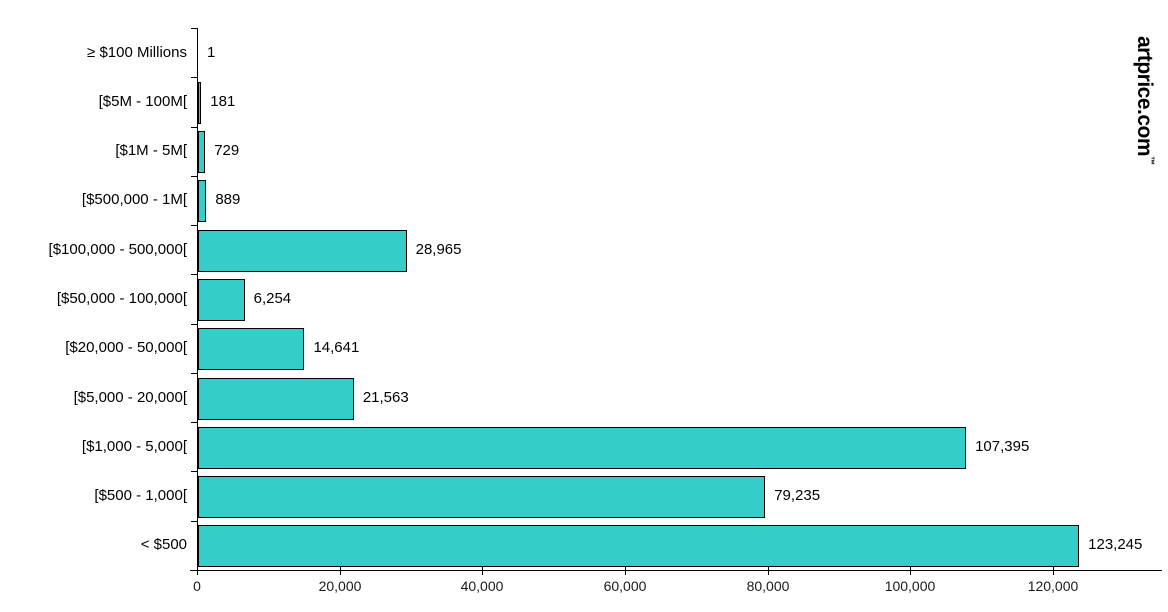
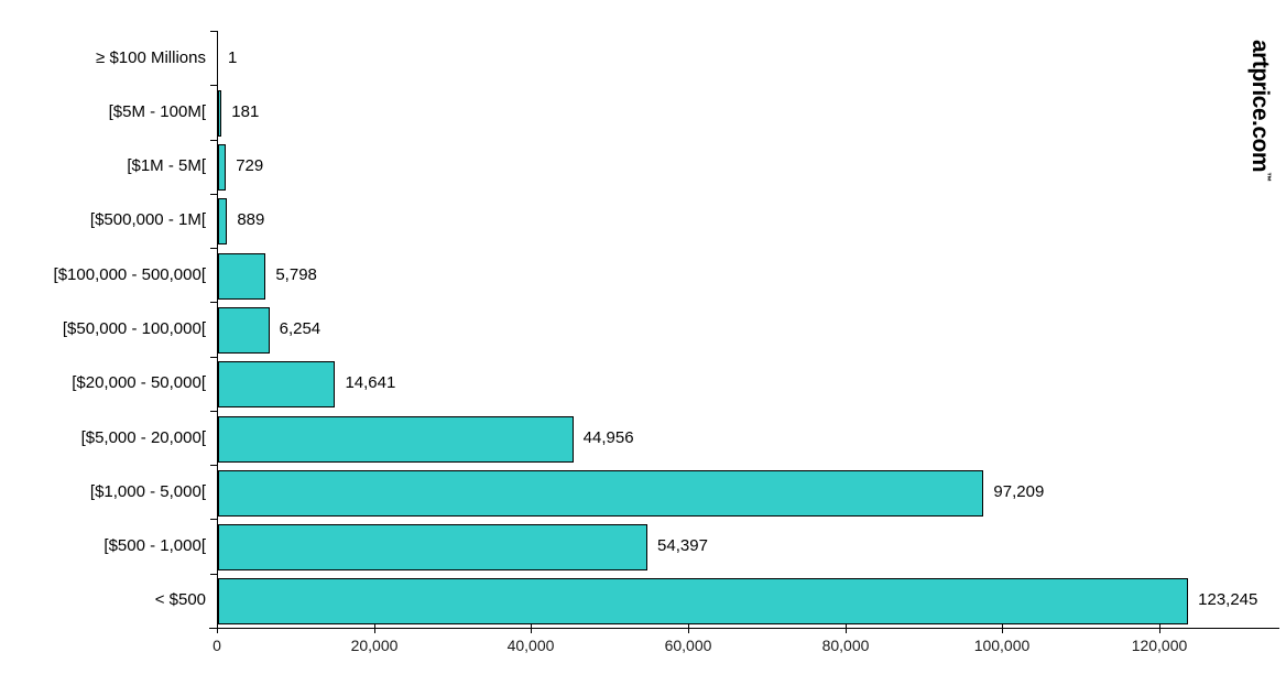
[$100,000 - 500,000[: 28,965 -> 5,798
[$5,000 - 20,000[: 21,563 -> 44,956
[$1,000 - 5,000[: 107,395 -> 97,209
[$500 - 1,000[: 79,235 -> 54,397
